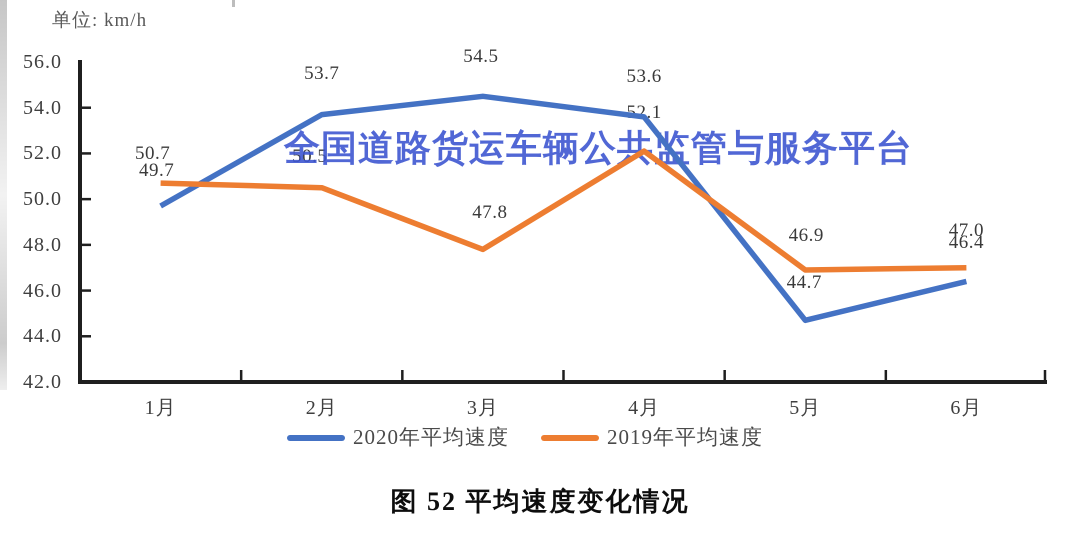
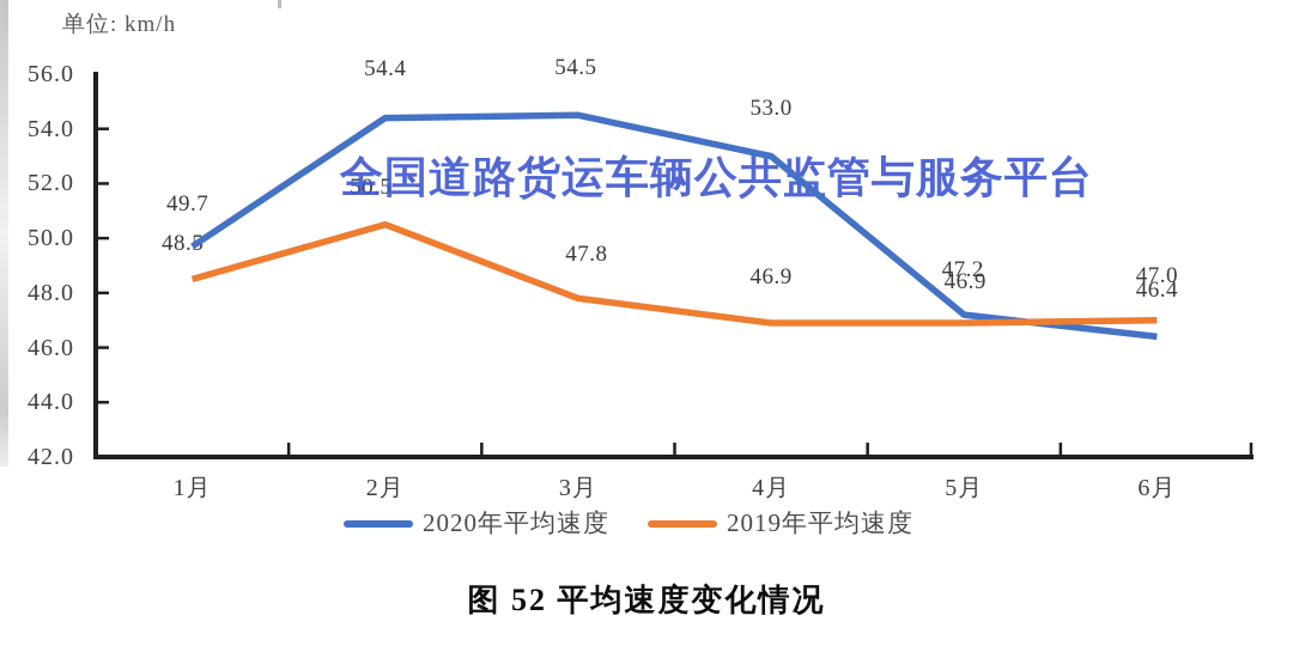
2019年平均速度/1月: 50.7 -> 48.5
2020年平均速度/2月: 53.7 -> 54.4
2020年平均速度/4月: 53.6 -> 53.0
2019年平均速度/4月: 52.1 -> 46.9
2020年平均速度/5月: 44.7 -> 47.2
